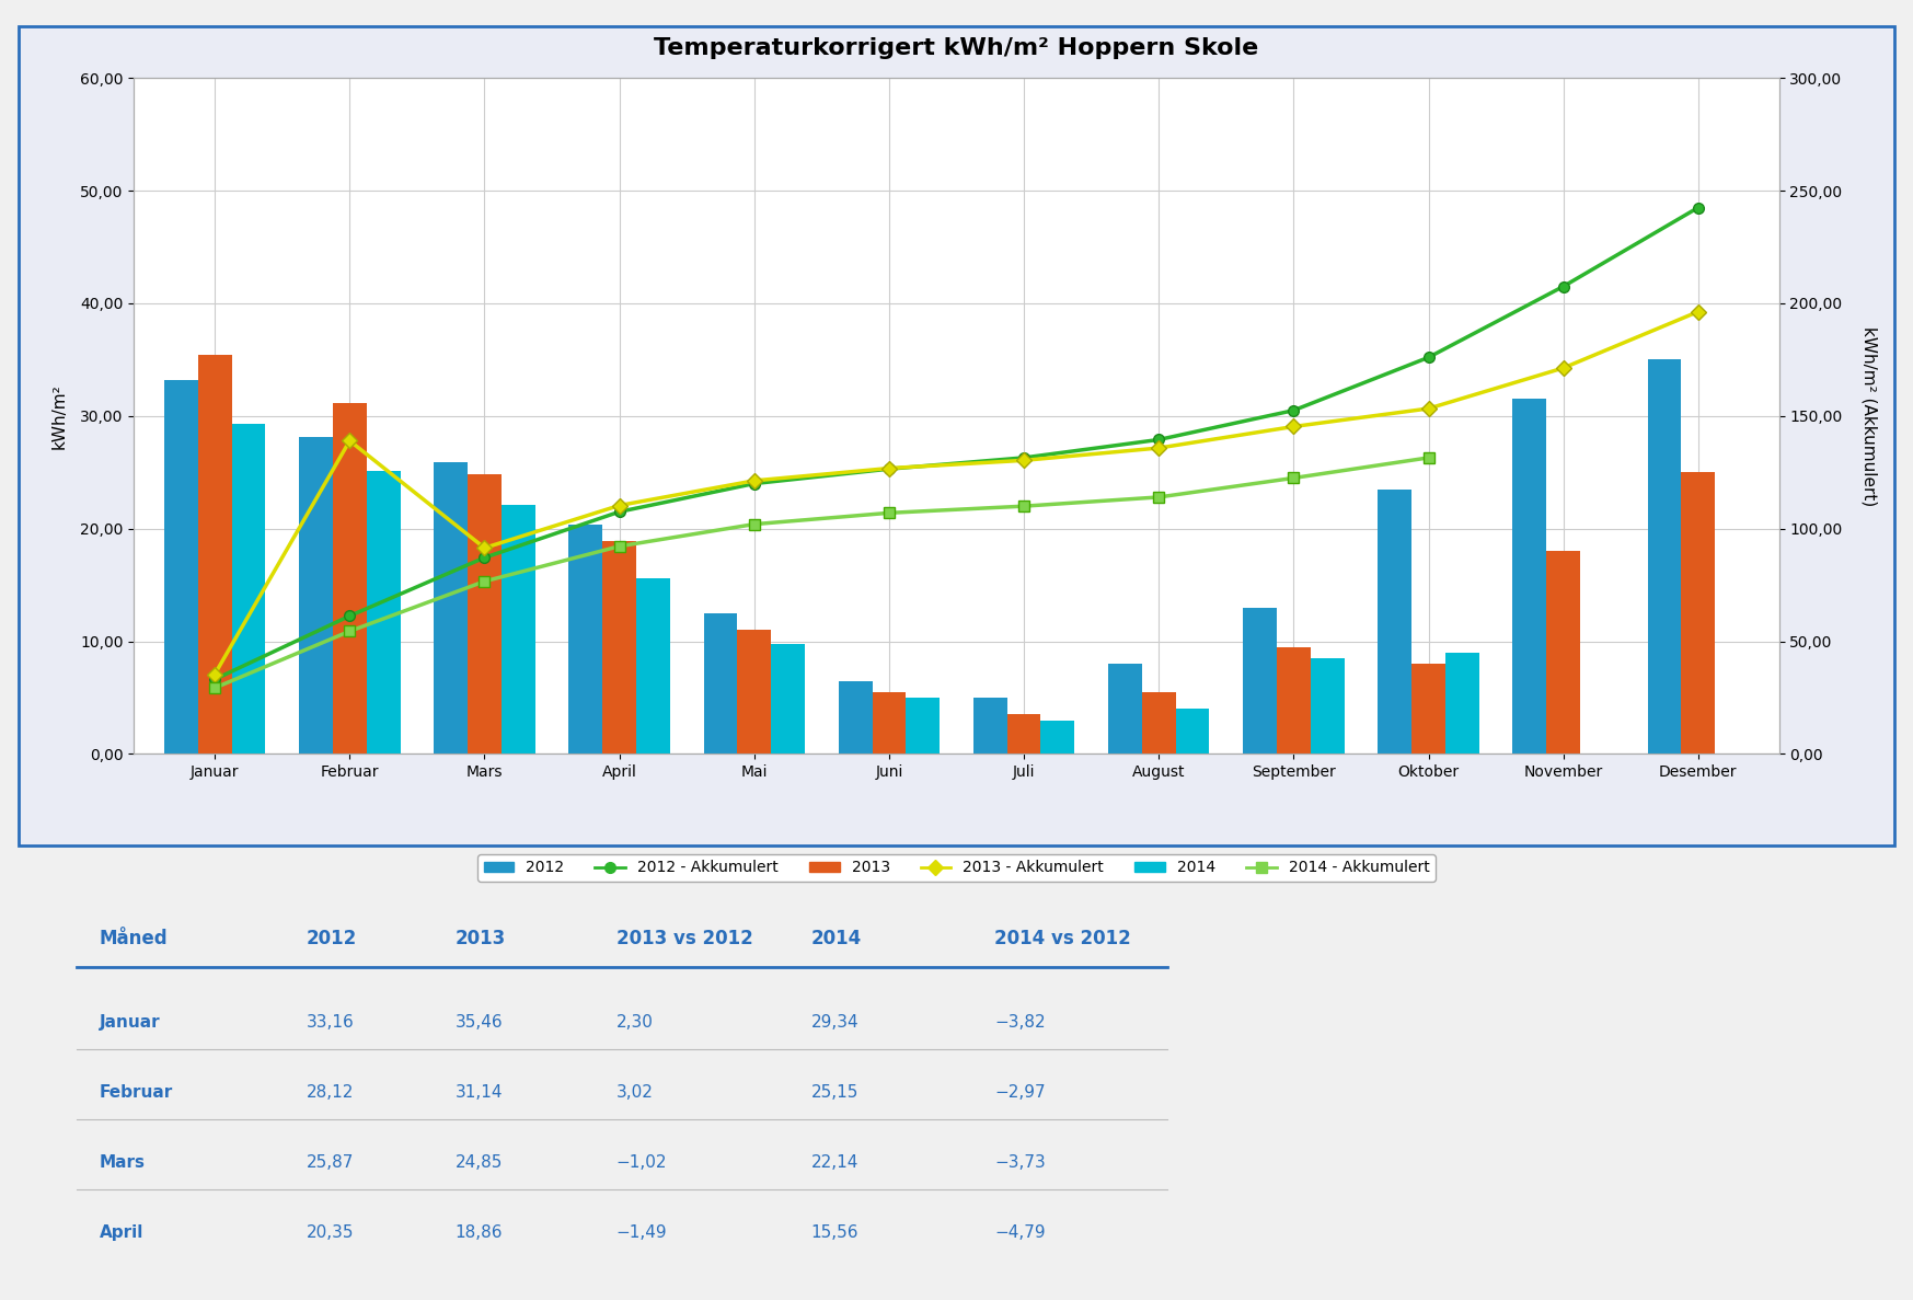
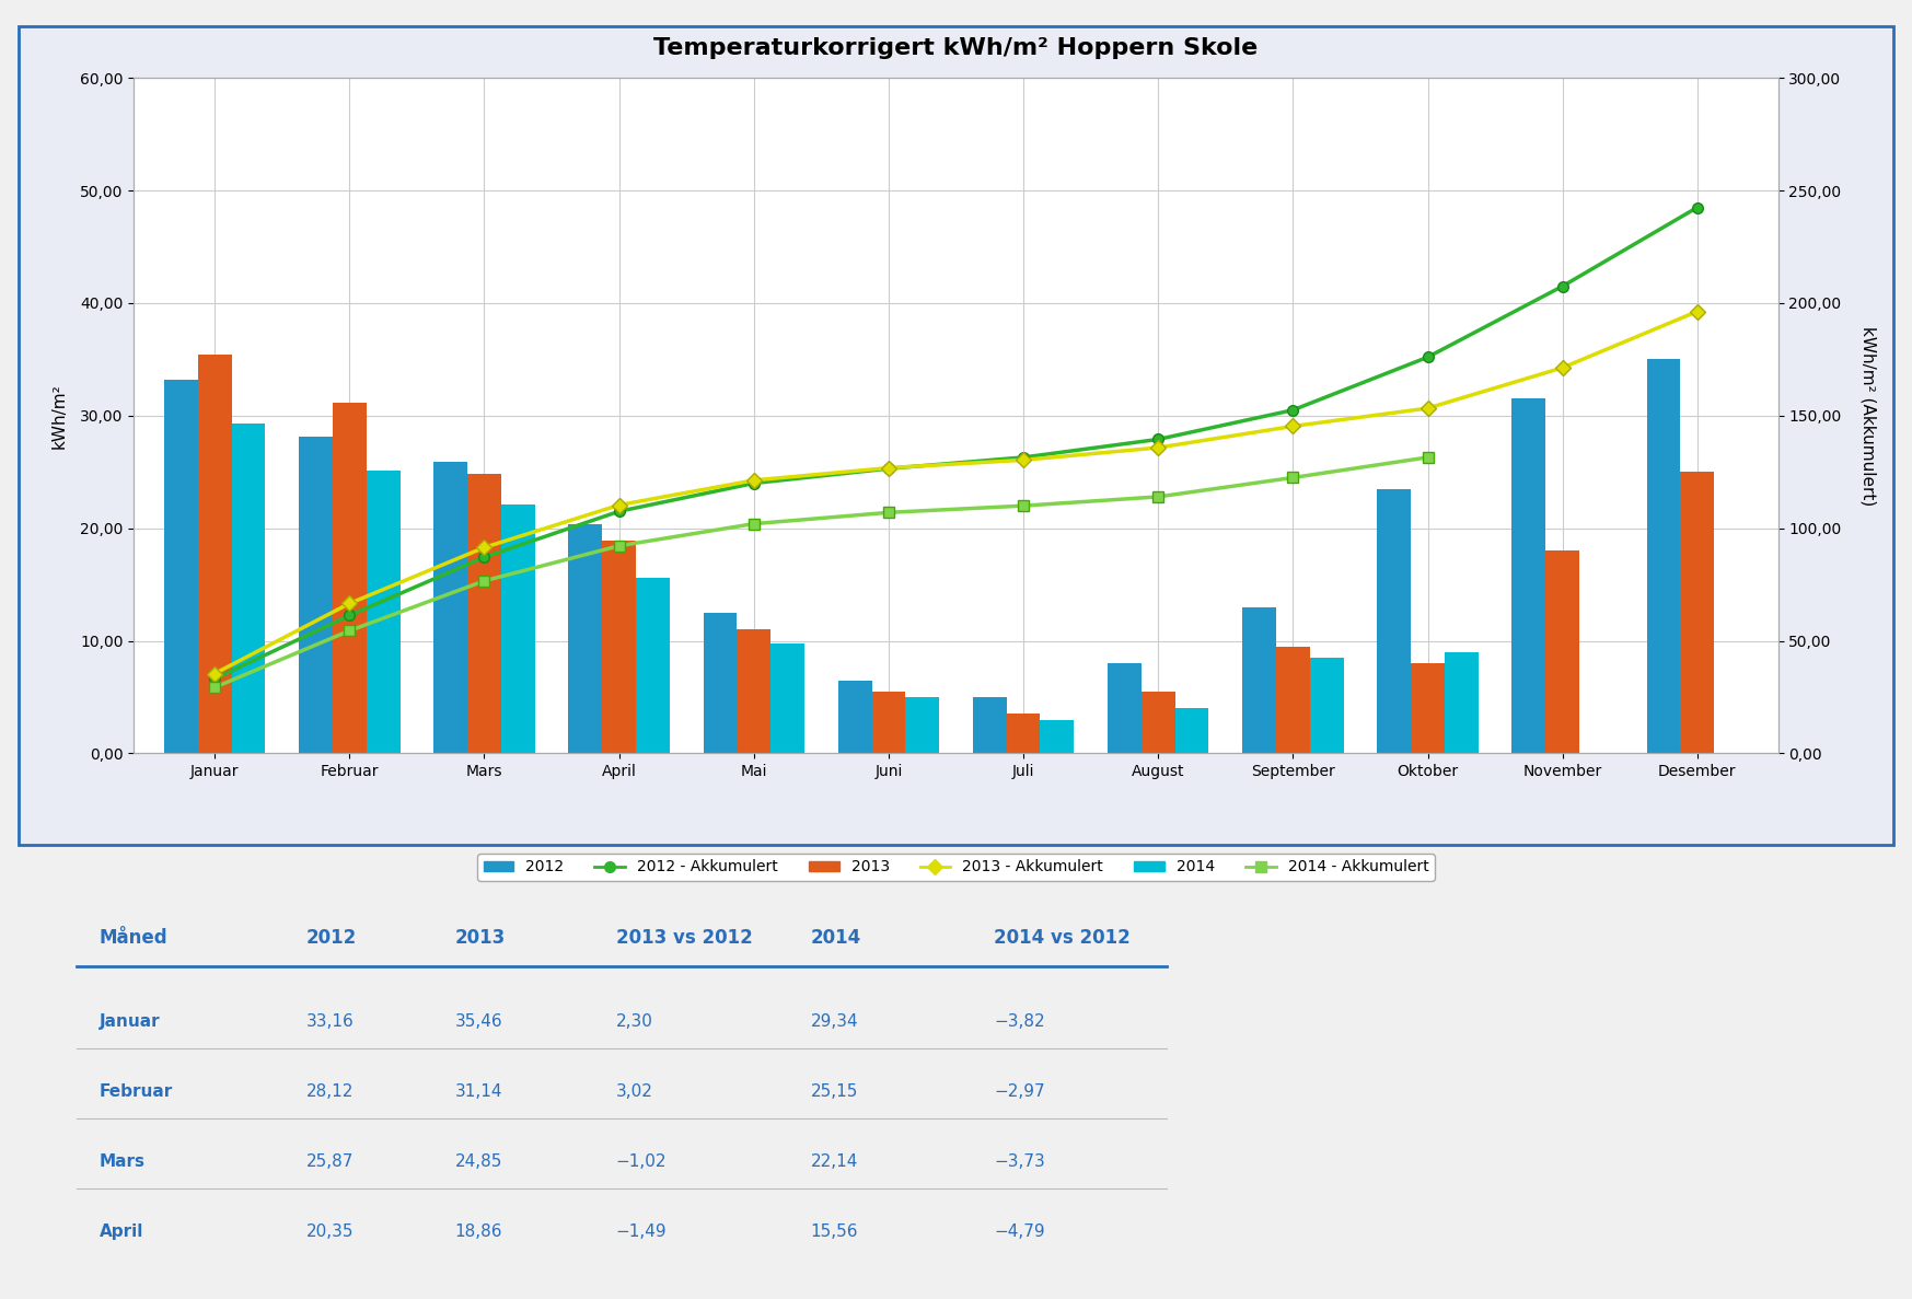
2013 - Akkumulert/Februar: 139,0 -> 66,6
